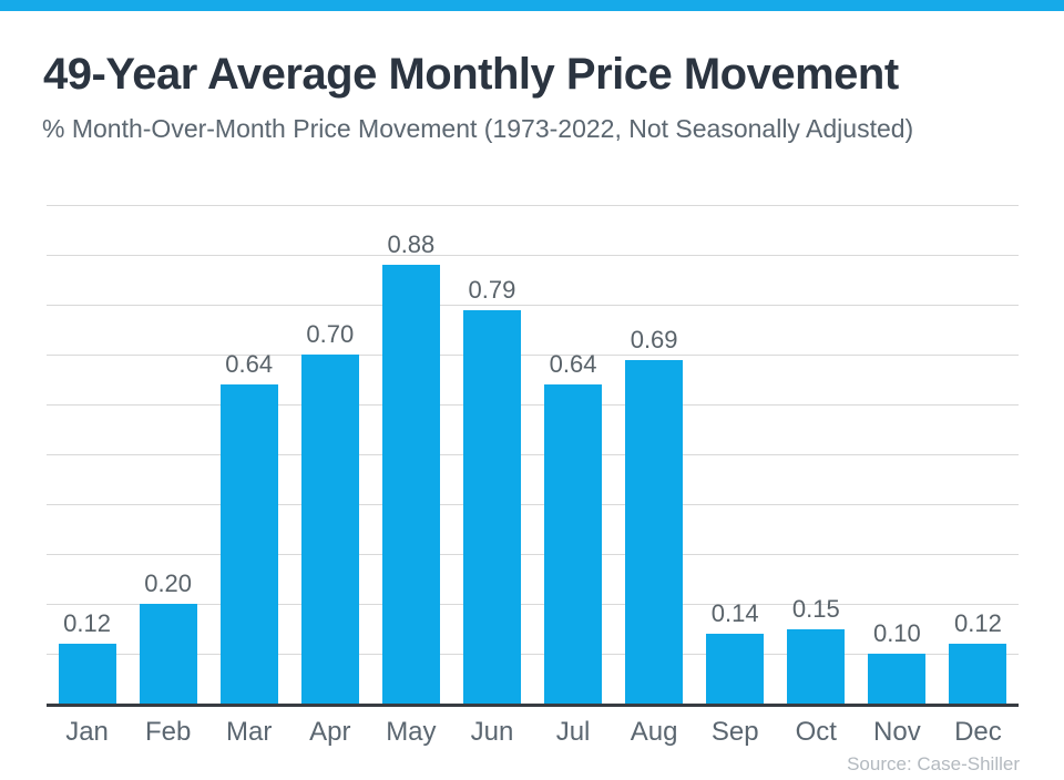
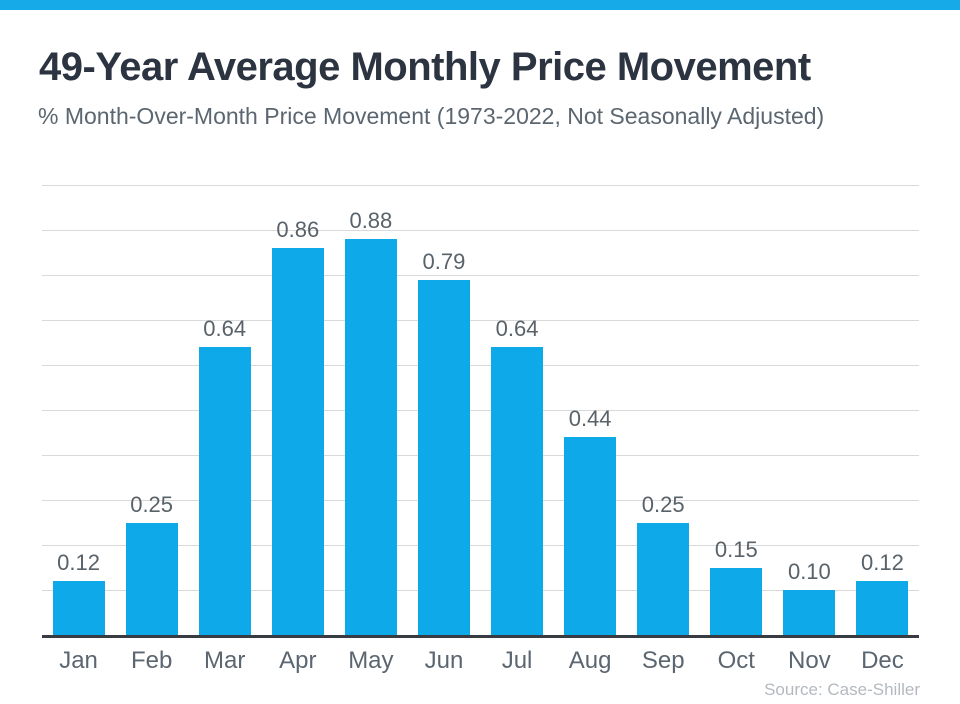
Feb: 0.20 -> 0.25
Apr: 0.70 -> 0.86
Aug: 0.69 -> 0.44
Sep: 0.14 -> 0.25
